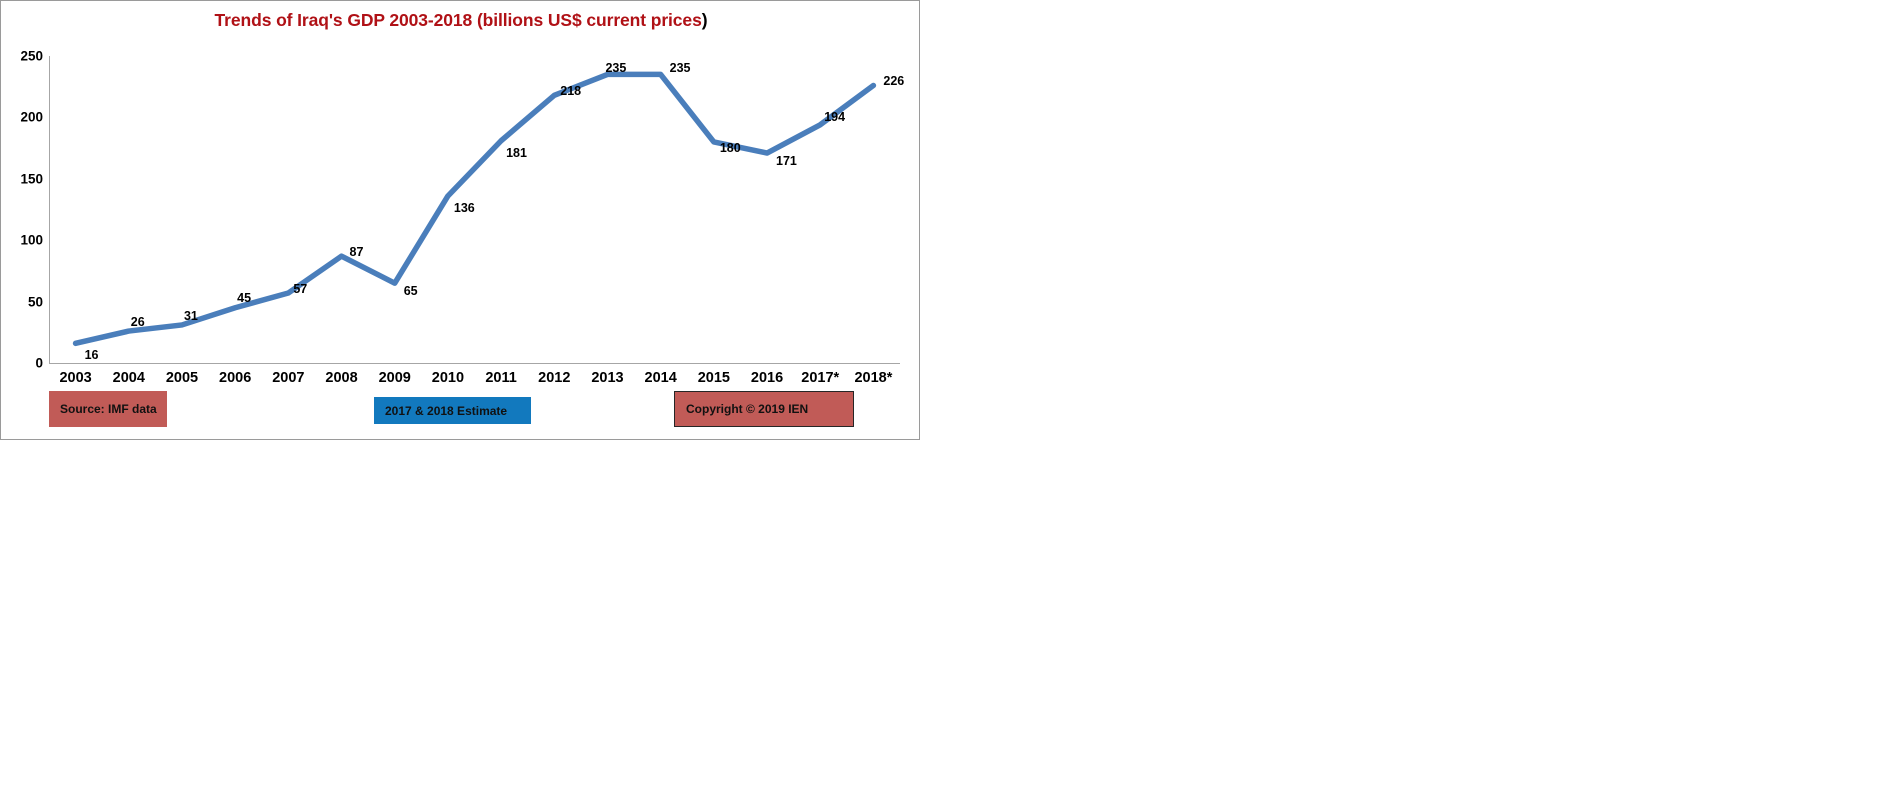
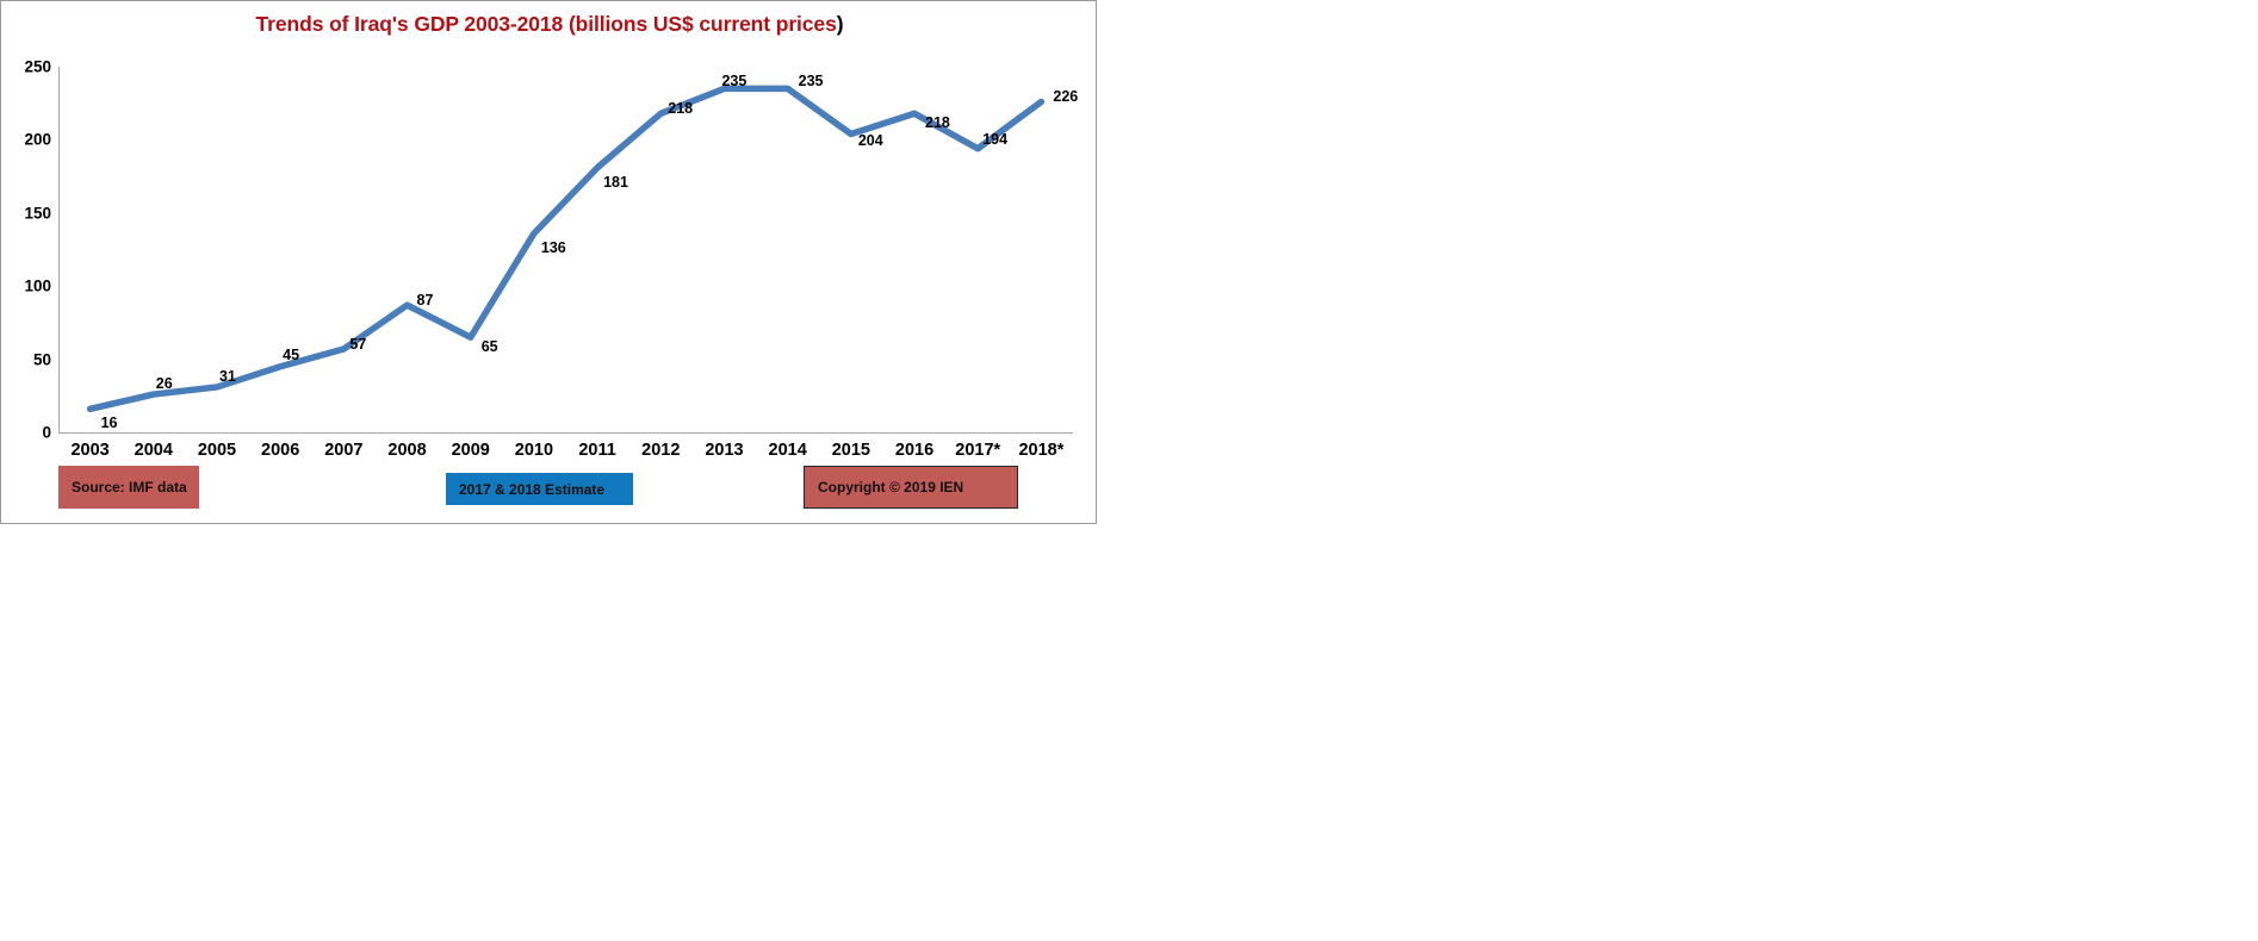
2015: 180 -> 204
2016: 171 -> 218
